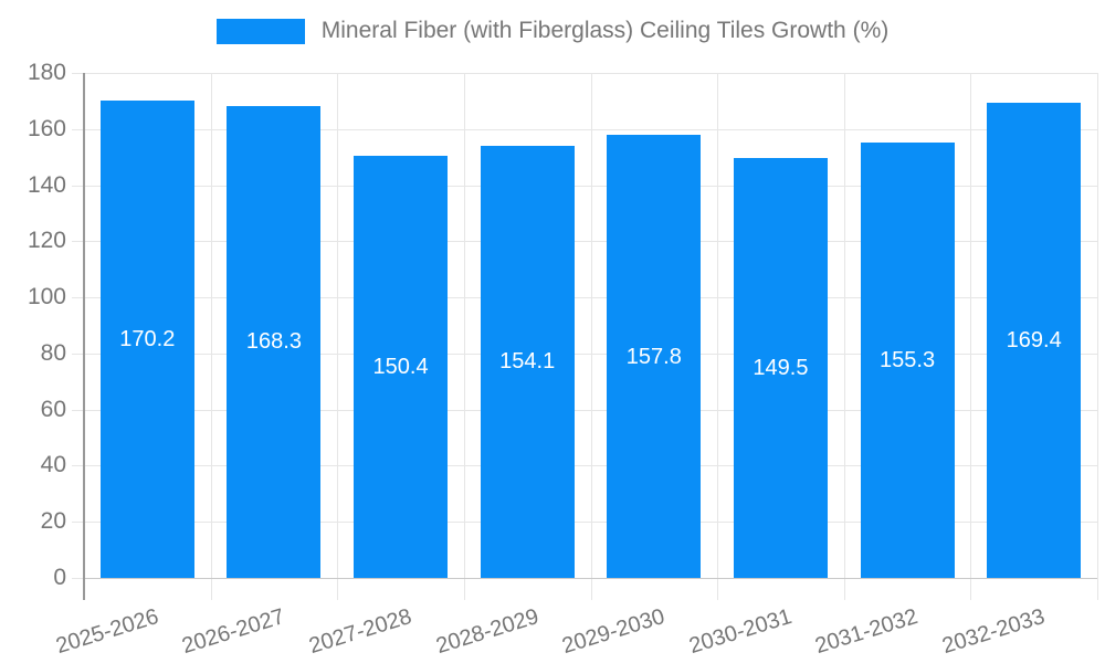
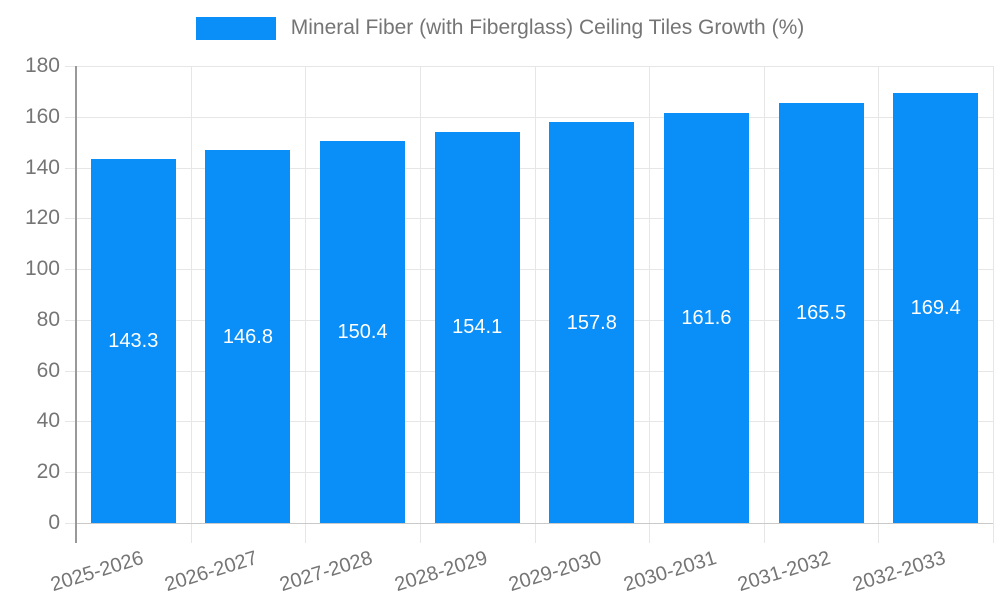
2025-2026: 170.2 -> 143.3
2026-2027: 168.3 -> 146.8
2030-2031: 149.5 -> 161.6
2031-2032: 155.3 -> 165.5
